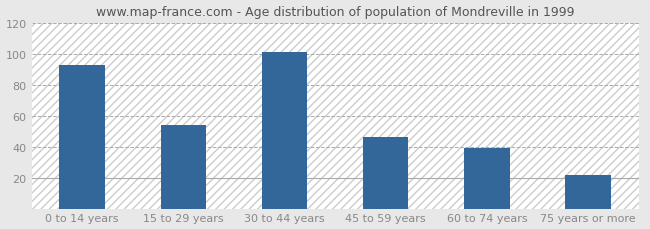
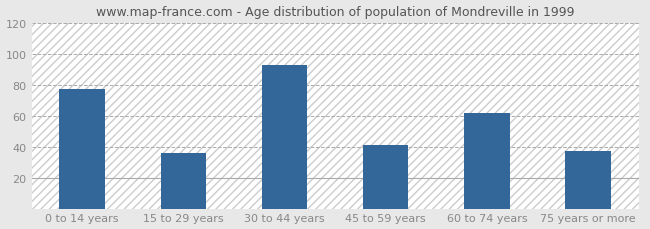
0 to 14 years: 93 -> 77
15 to 29 years: 54 -> 36
30 to 44 years: 101 -> 93
45 to 59 years: 46 -> 41
60 to 74 years: 39 -> 62
75 years or more: 22 -> 37
